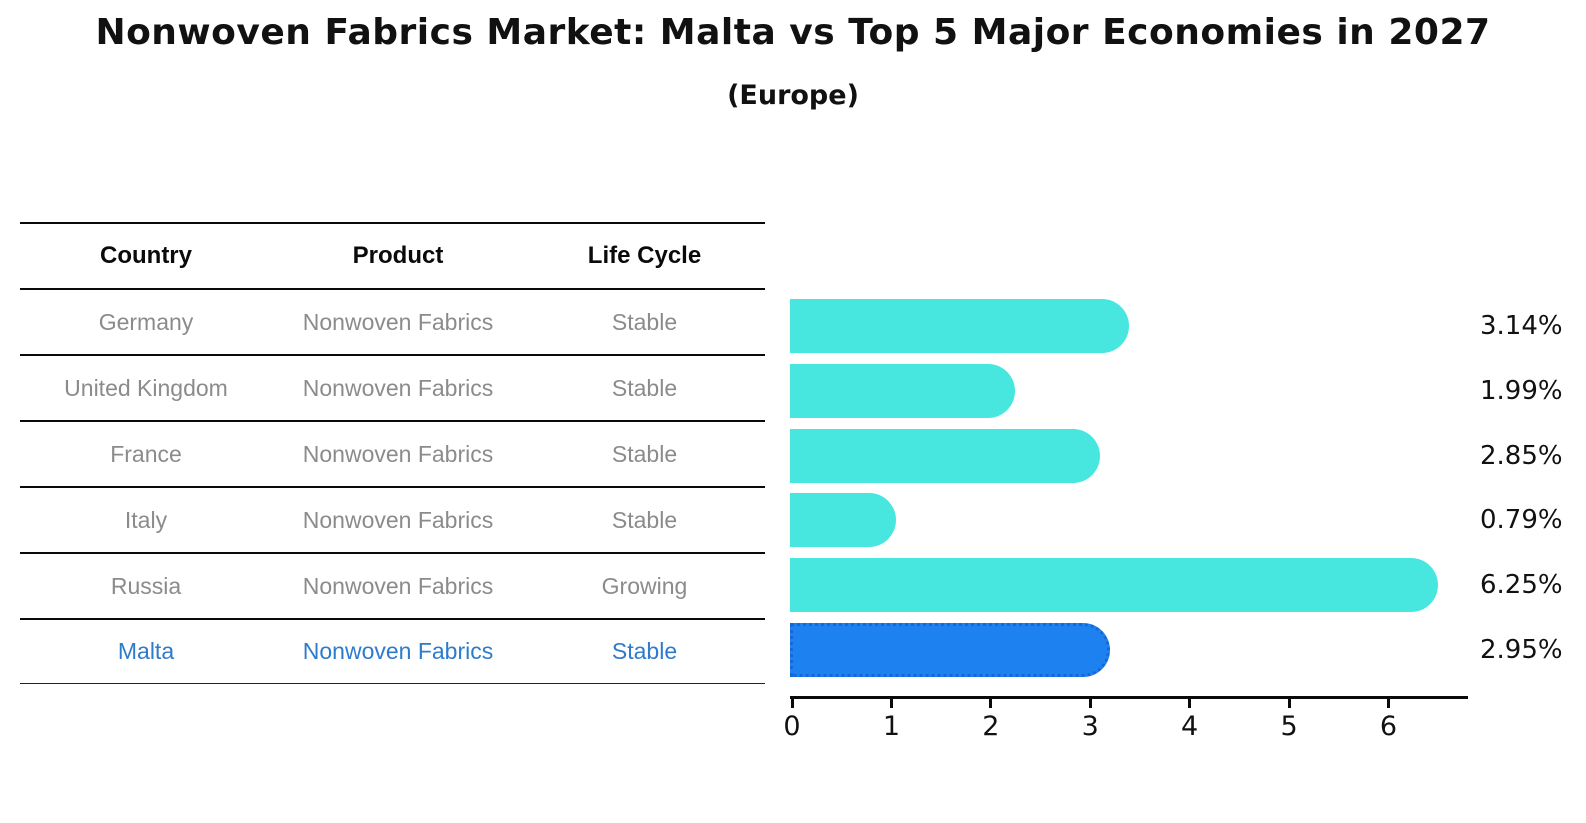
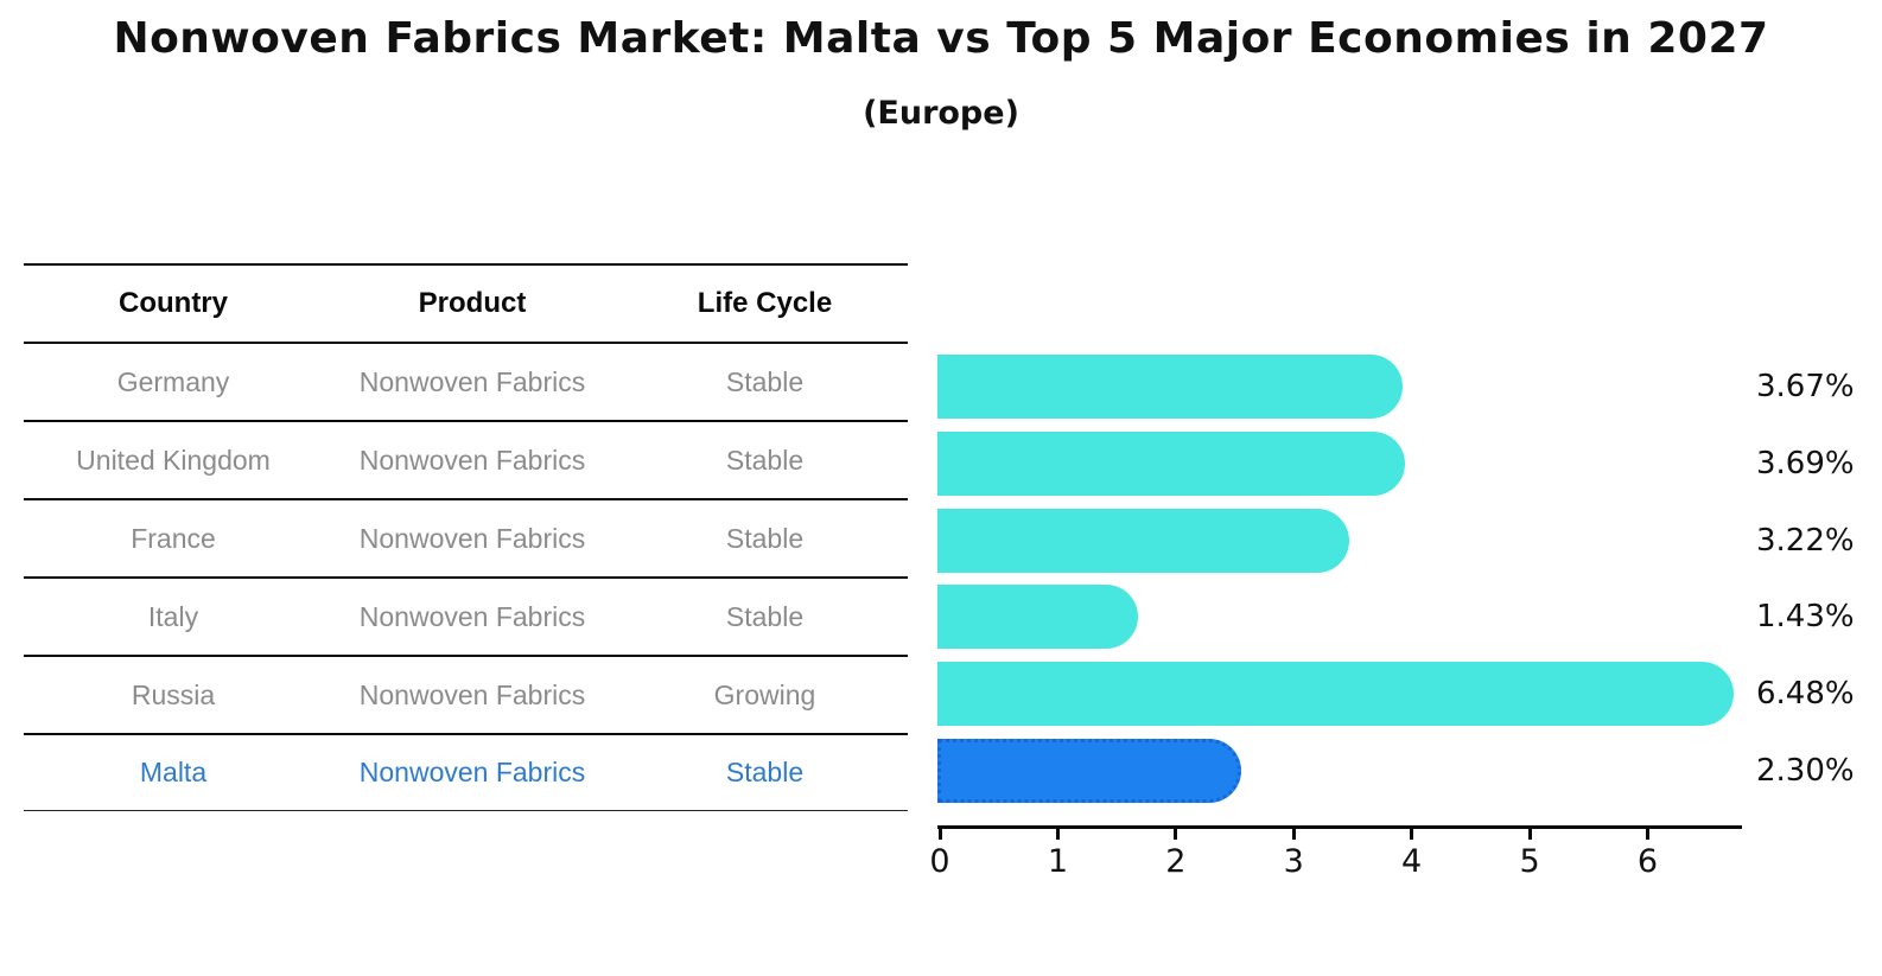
Germany: 3.14% -> 3.67%
United Kingdom: 1.99% -> 3.69%
France: 2.85% -> 3.22%
Italy: 0.79% -> 1.43%
Russia: 6.25% -> 6.48%
Malta: 2.95% -> 2.30%
